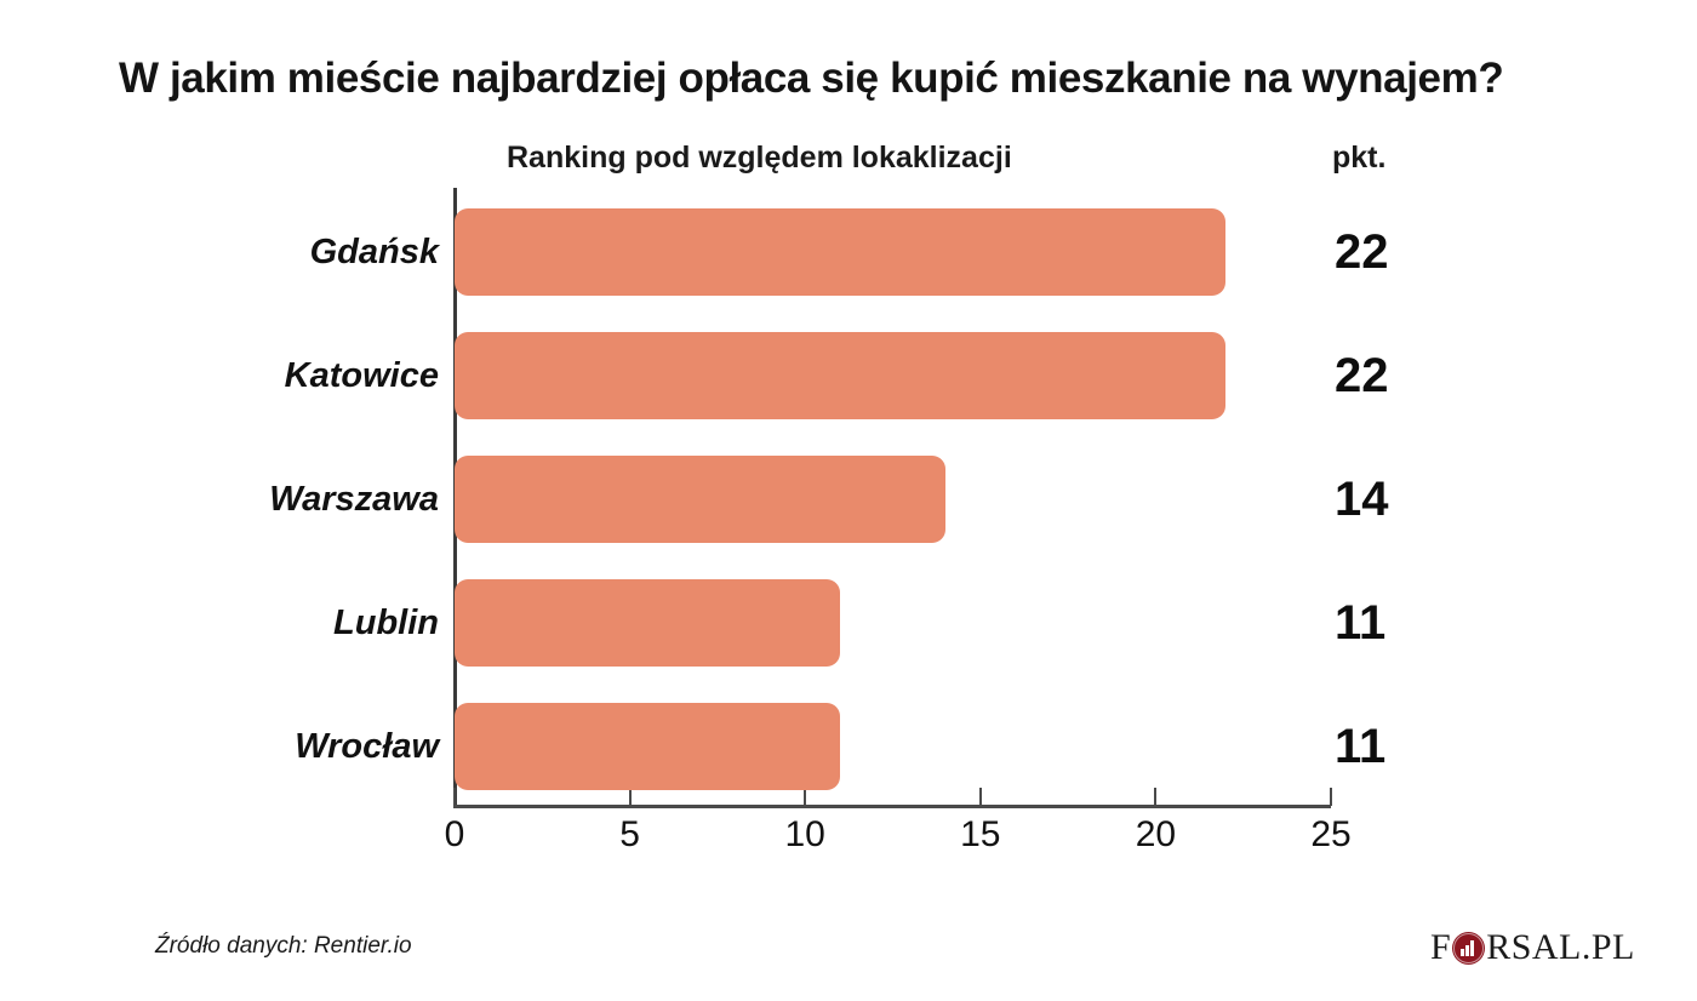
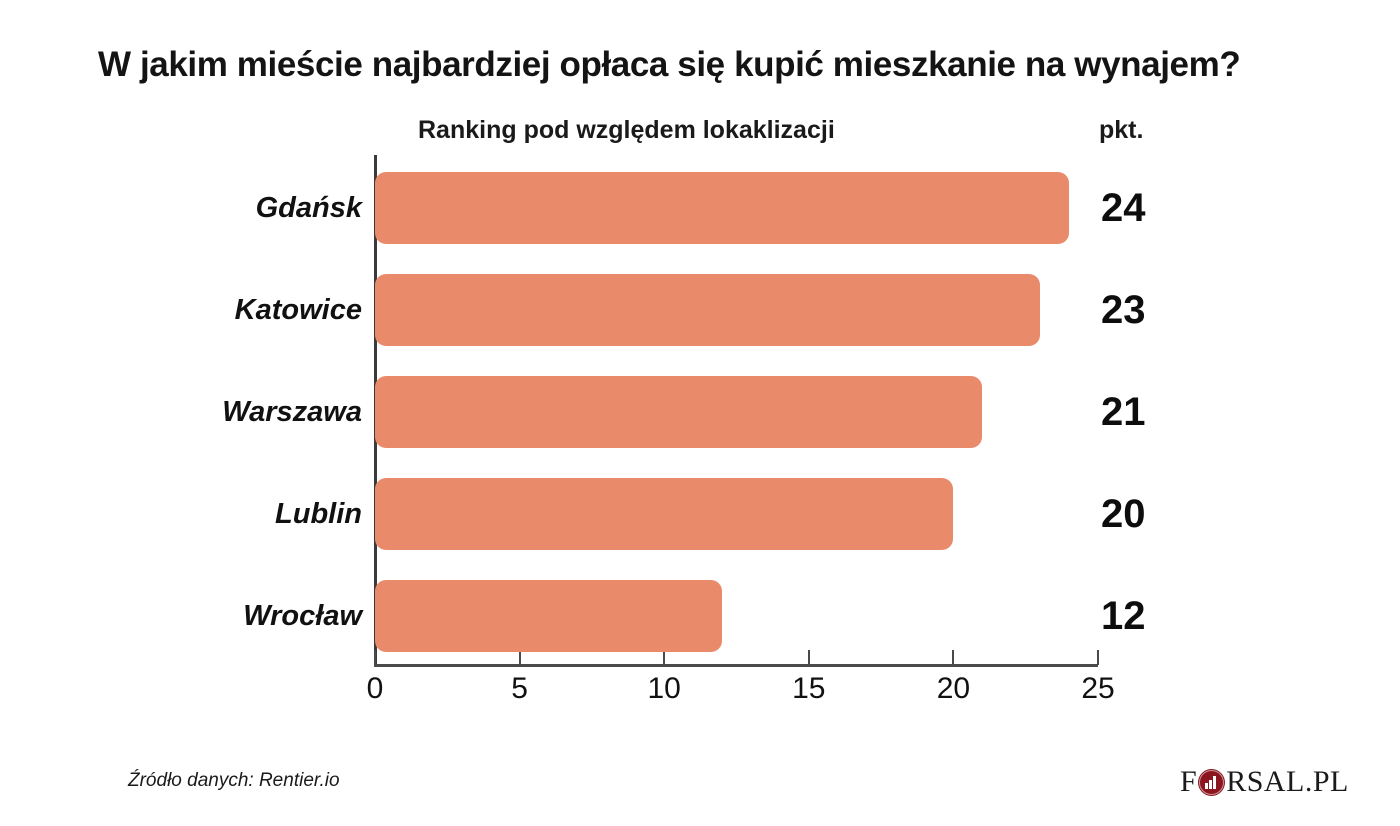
Gdańsk: 22 -> 24
Katowice: 22 -> 23
Warszawa: 14 -> 21
Lublin: 11 -> 20
Wrocław: 11 -> 12
